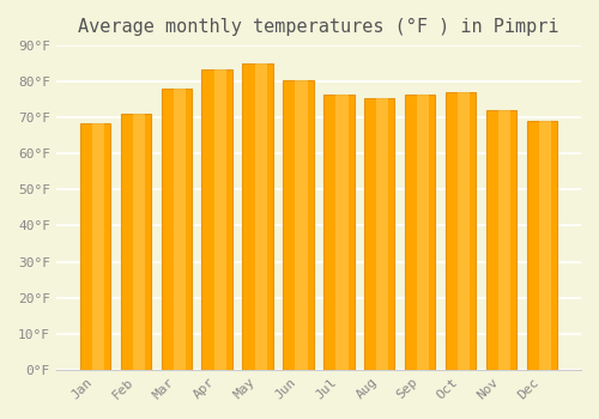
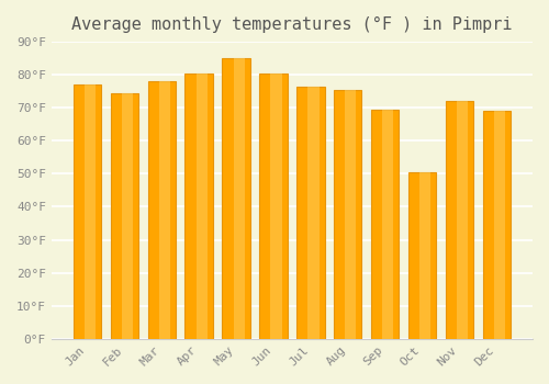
Jan: 68.5°F -> 77.0°F
Feb: 71.0°F -> 74.5°F
Apr: 83.5°F -> 80.5°F
Sep: 76.5°F -> 69.5°F
Oct: 77.0°F -> 50.5°F
